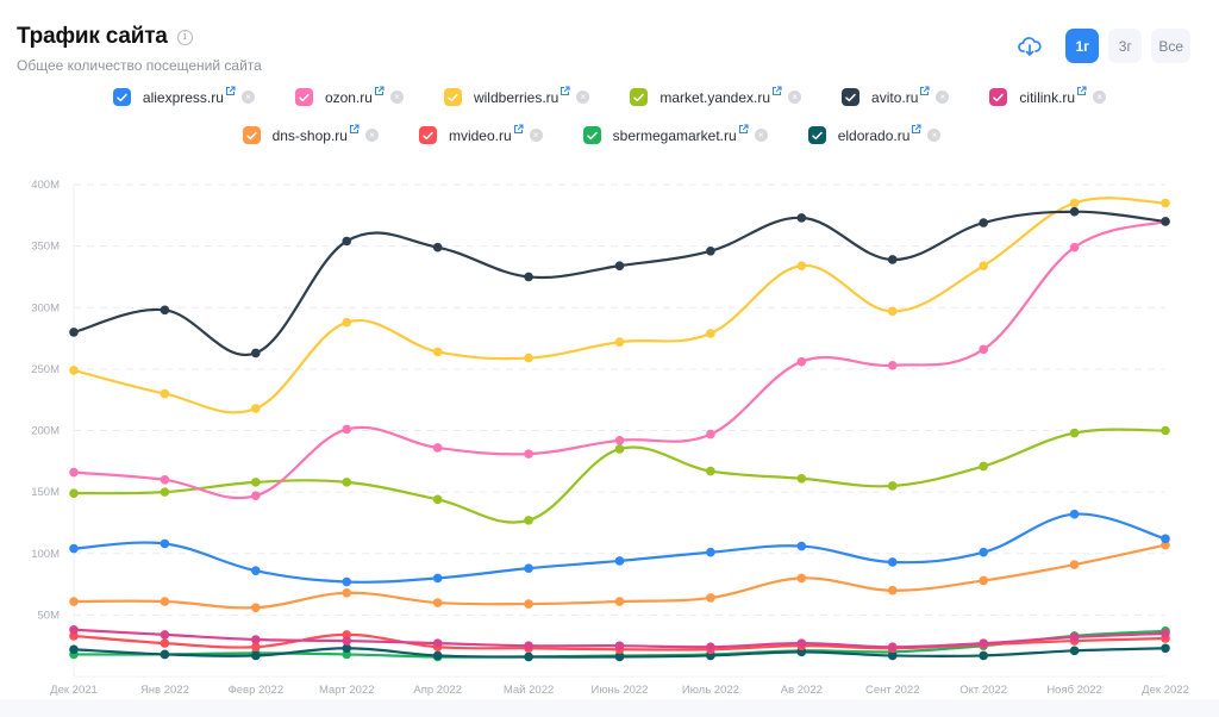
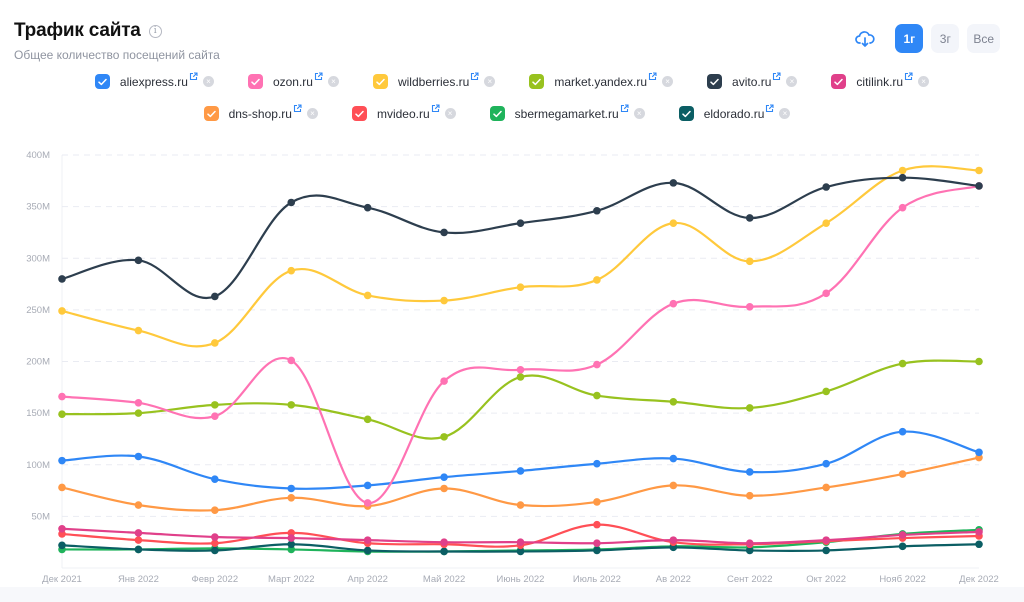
dns-shop.ru/Дек 2021: 61M -> 78M
ozon.ru/Апр 2022: 186M -> 63M
dns-shop.ru/Май 2022: 59M -> 77M
mvideo.ru/Июль 2022: 22M -> 42M
